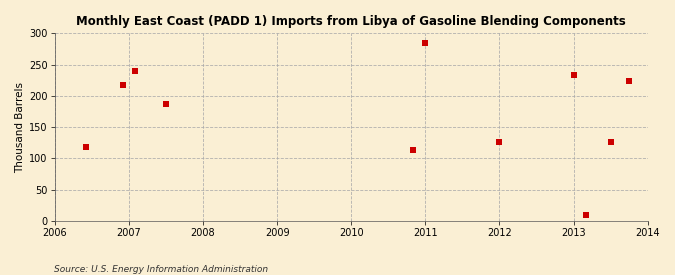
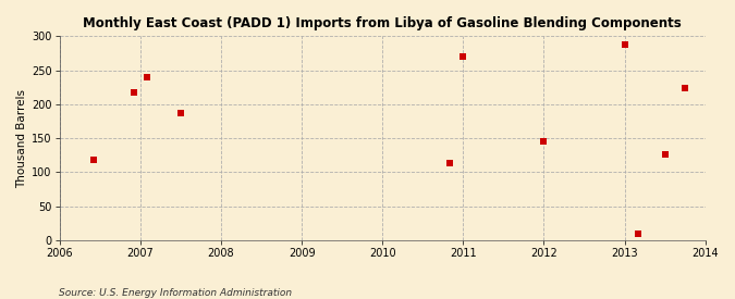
2011: 284 -> 270
2012: 126 -> 146
2013: 234 -> 287
